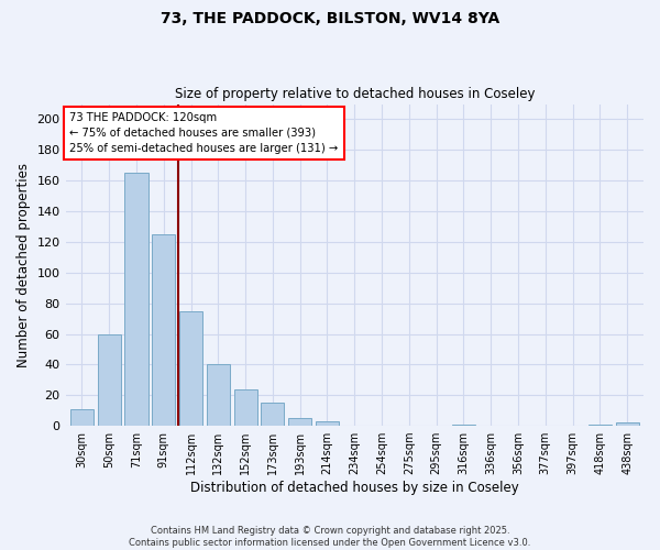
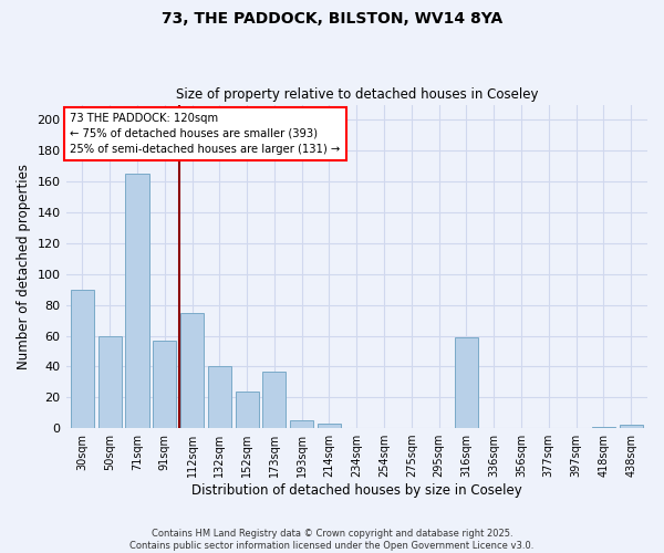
30sqm: 11 -> 90
91sqm: 125 -> 57
173sqm: 15 -> 37
316sqm: 1 -> 59
